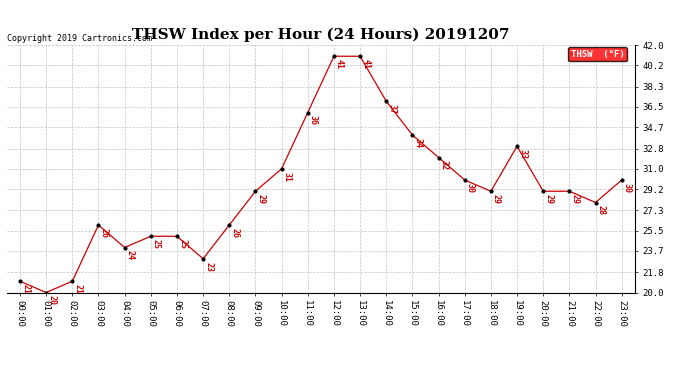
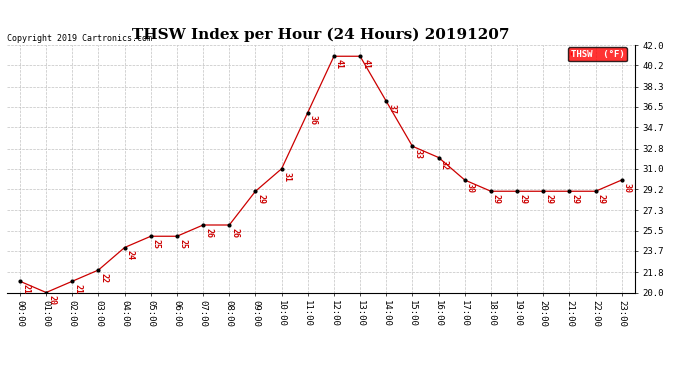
03:00: 26 -> 22
07:00: 23 -> 26
15:00: 34 -> 33
19:00: 33 -> 29
22:00: 28 -> 29
